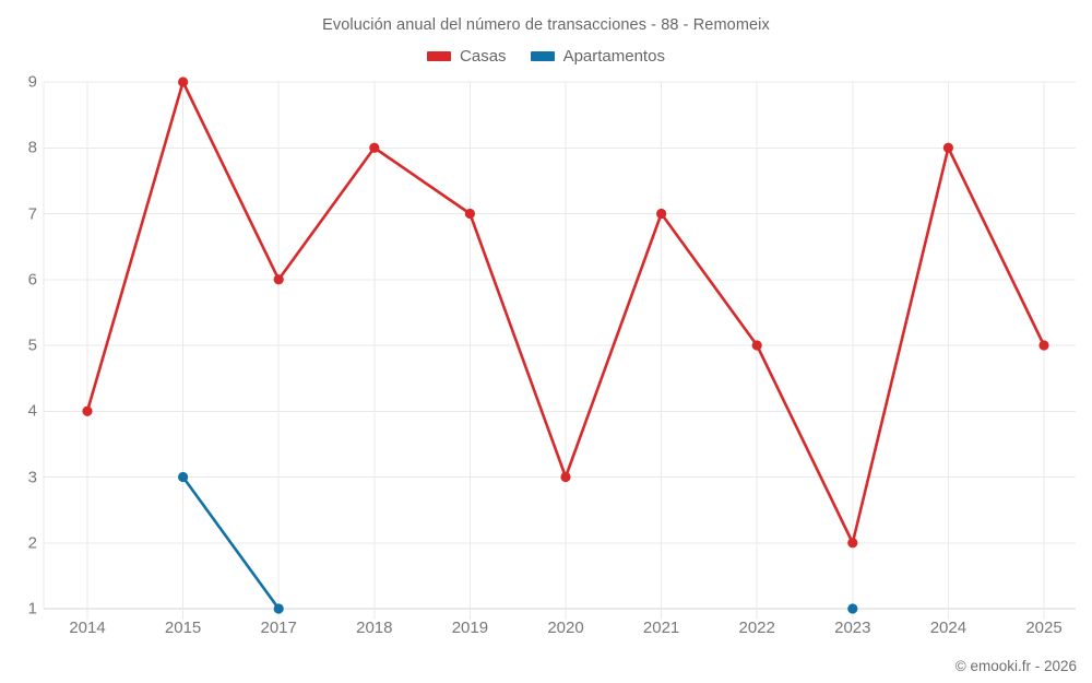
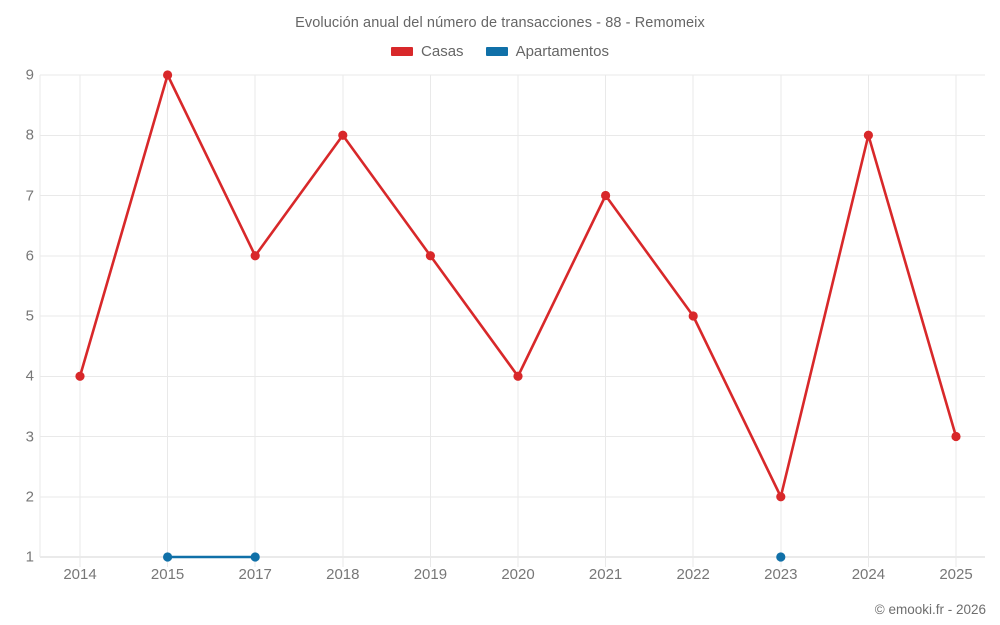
Apartamentos/2015: 3 -> 1
Casas/2019: 7 -> 6
Casas/2020: 3 -> 4
Casas/2025: 5 -> 3
